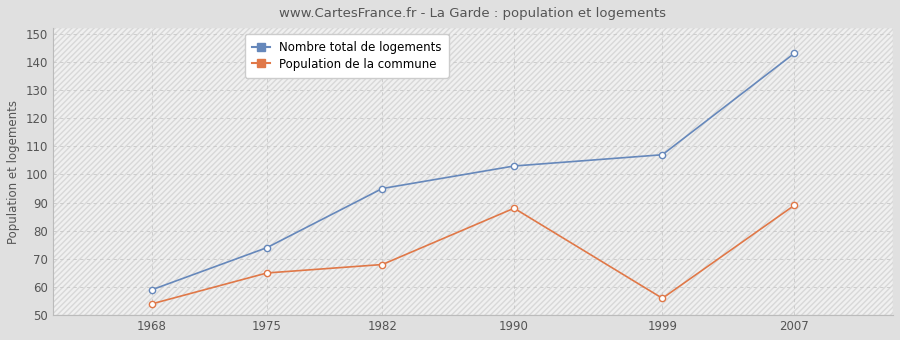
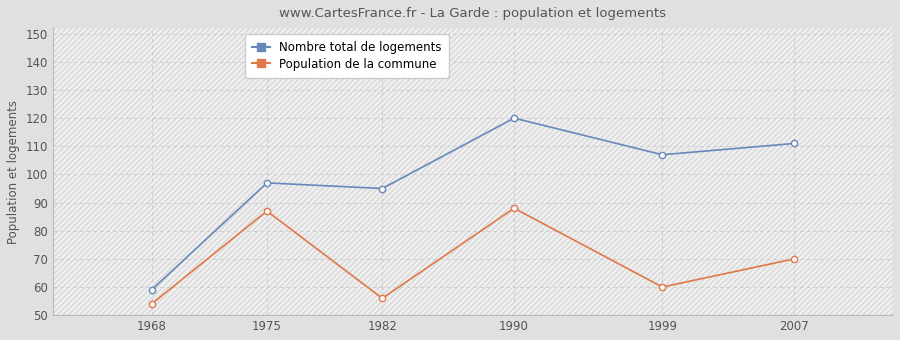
Nombre total de logements/1975: 74 -> 97
Population de la commune/1975: 65 -> 87
Population de la commune/1982: 68 -> 56
Nombre total de logements/1990: 103 -> 120
Population de la commune/1999: 56 -> 60
Nombre total de logements/2007: 143 -> 111
Population de la commune/2007: 89 -> 70
